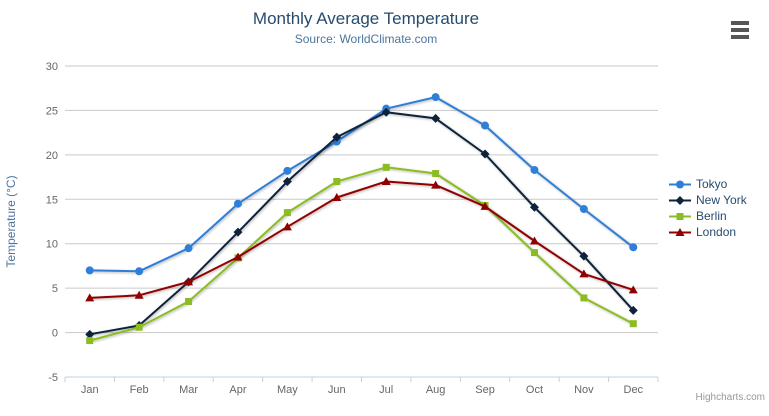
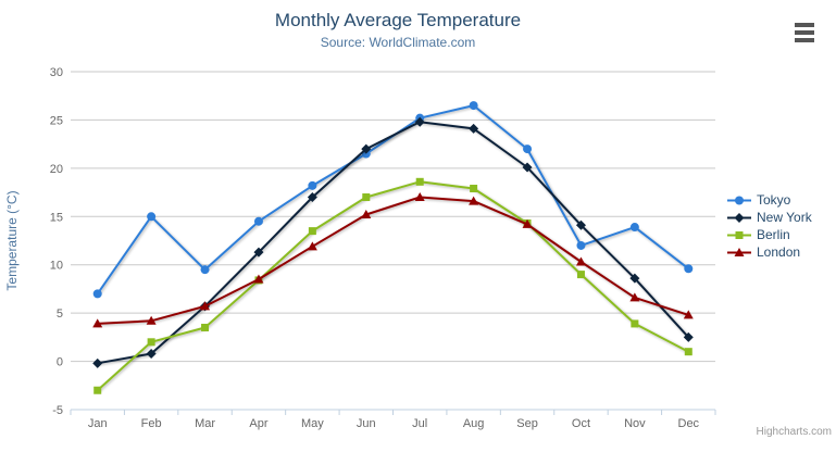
Berlin/Jan: -1 -> -3
Tokyo/Feb: 7 -> 15
Berlin/Feb: 1 -> 2
Tokyo/Sep: 23 -> 22
Tokyo/Oct: 18 -> 12
